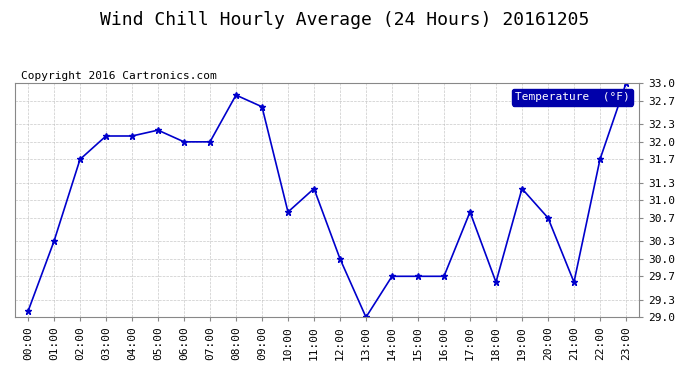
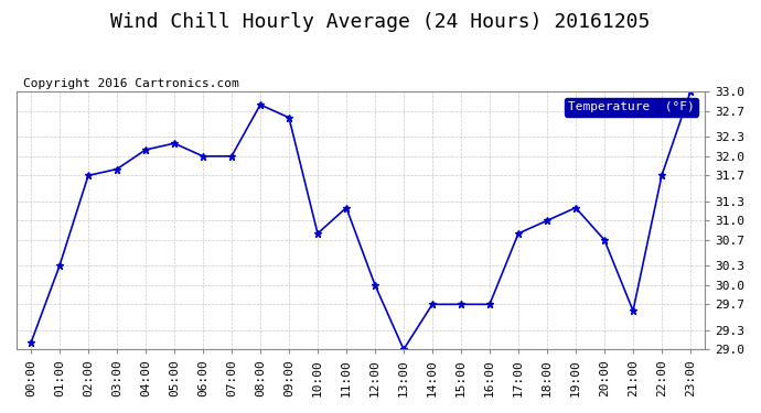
03:00: 32.1 -> 31.8
18:00: 29.6 -> 31.0
